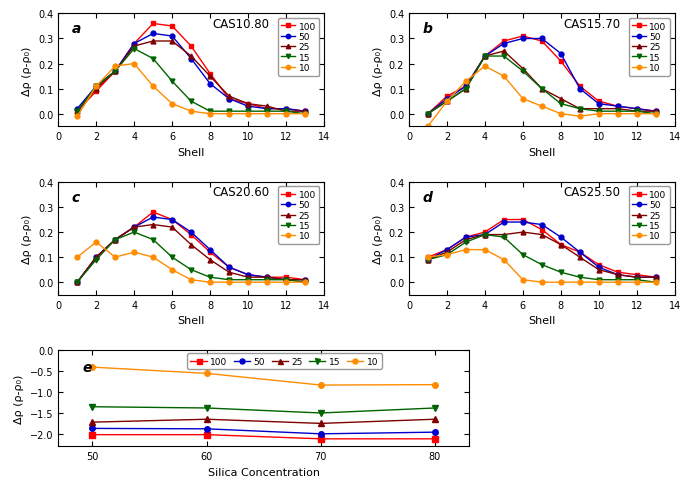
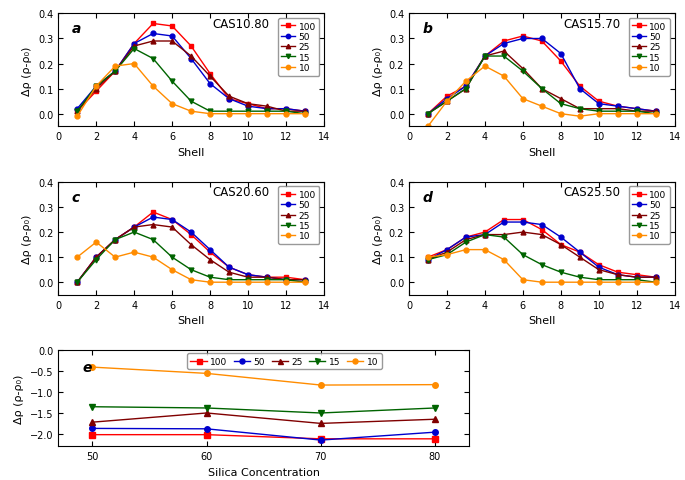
25/60: -1.65 -> -1.50
50/70: -2.00 -> -2.15
